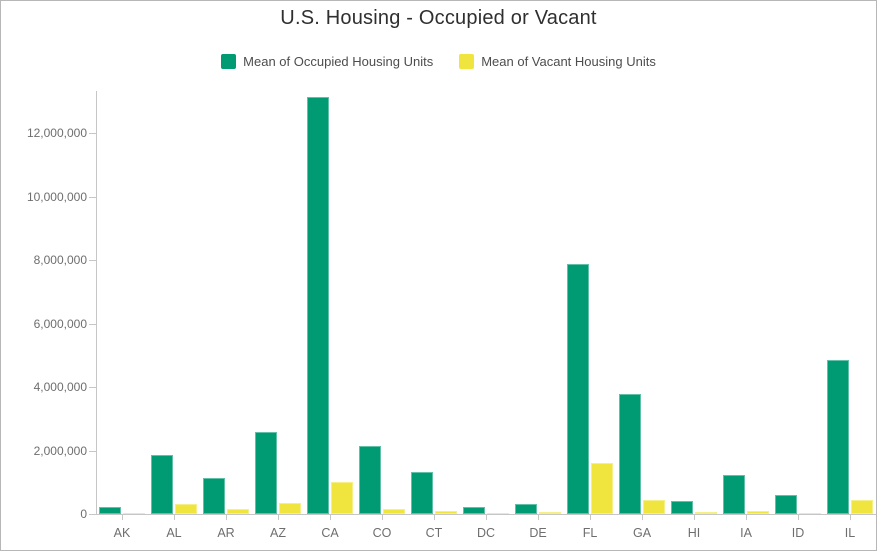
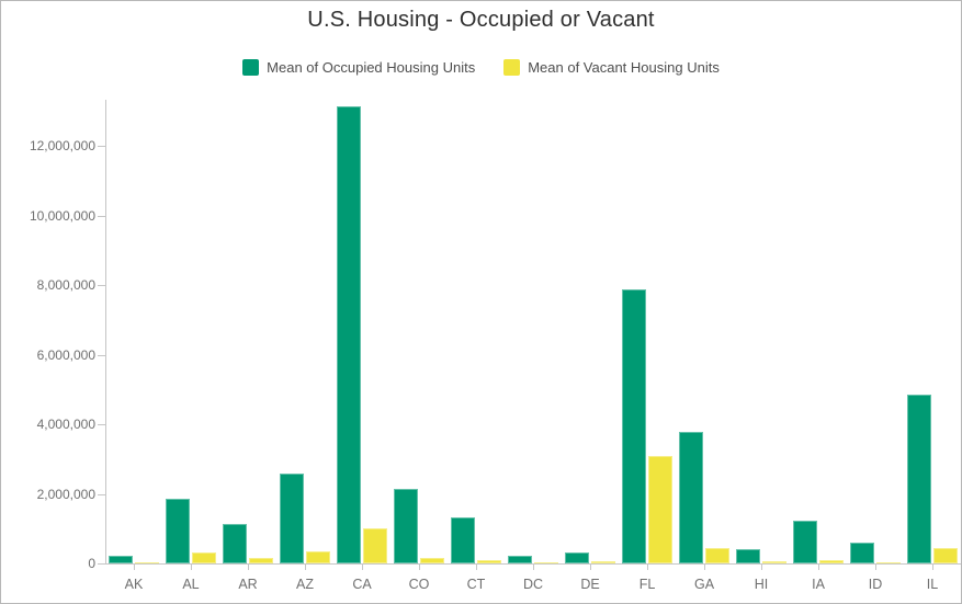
Mean of Vacant Housing Units/FL: 1600000 -> 3100000
